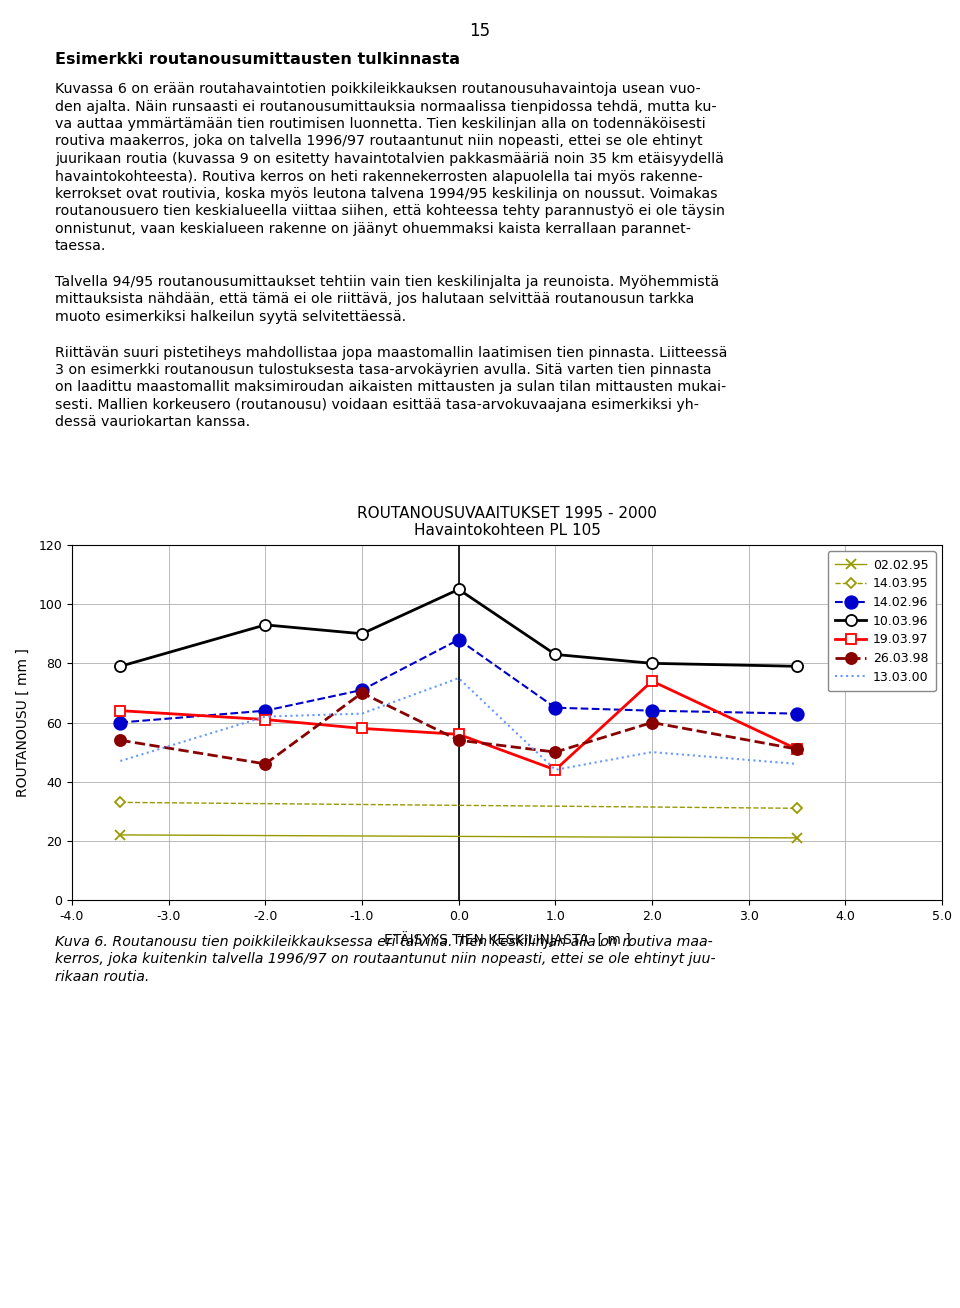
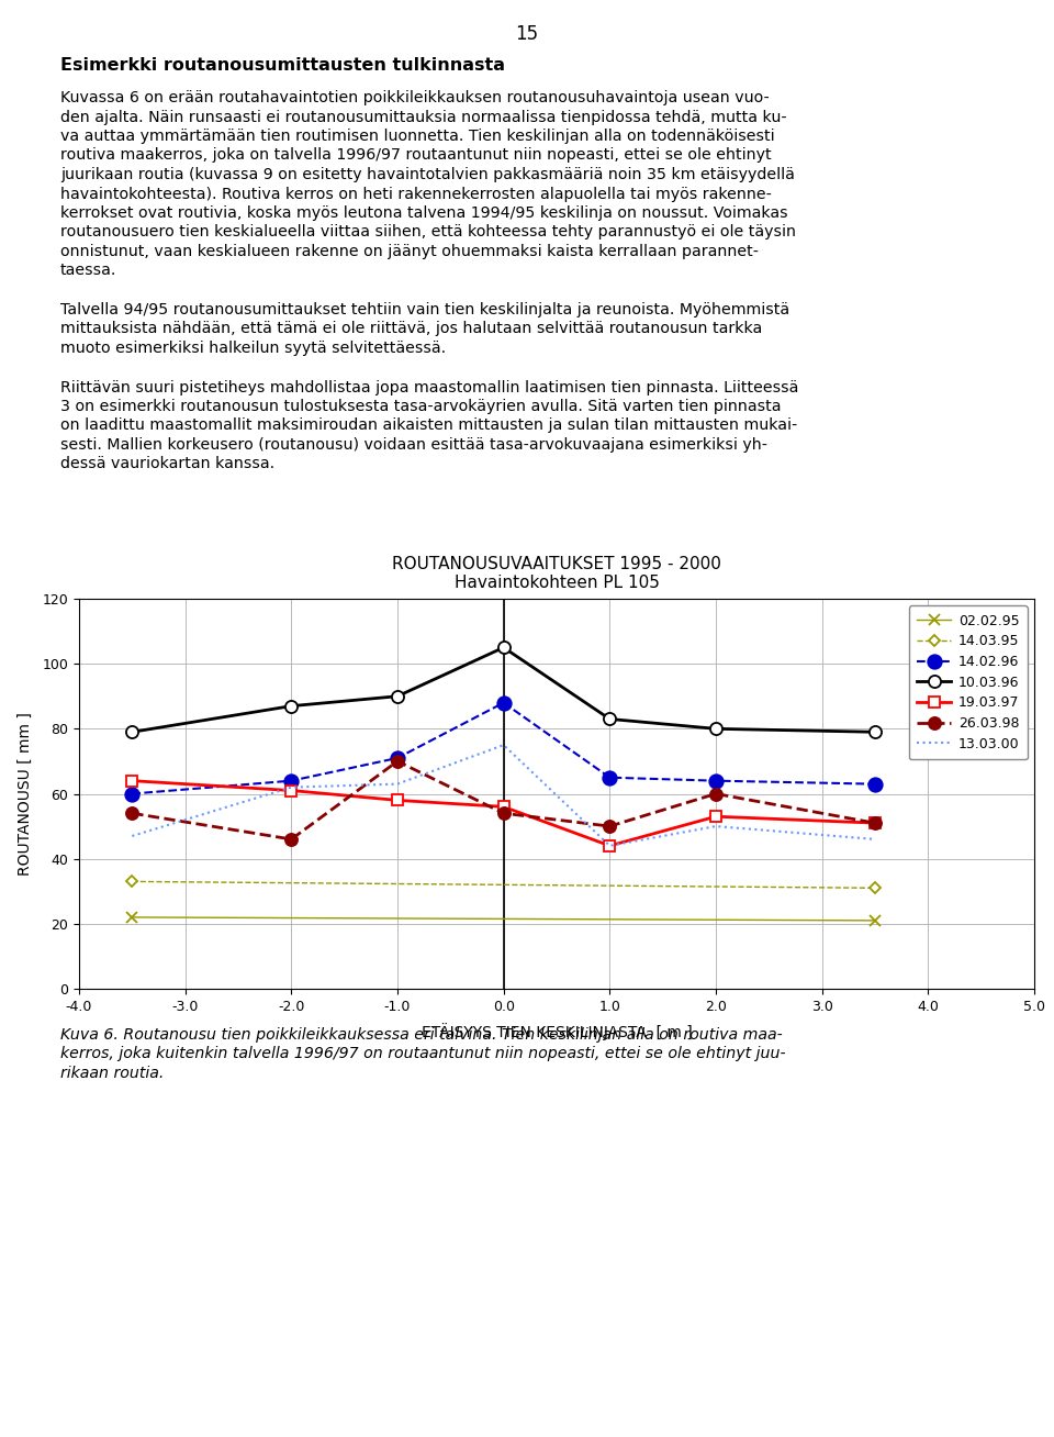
10.03.96/-2.0: 93 -> 87
19.03.97/2.0: 74 -> 53
